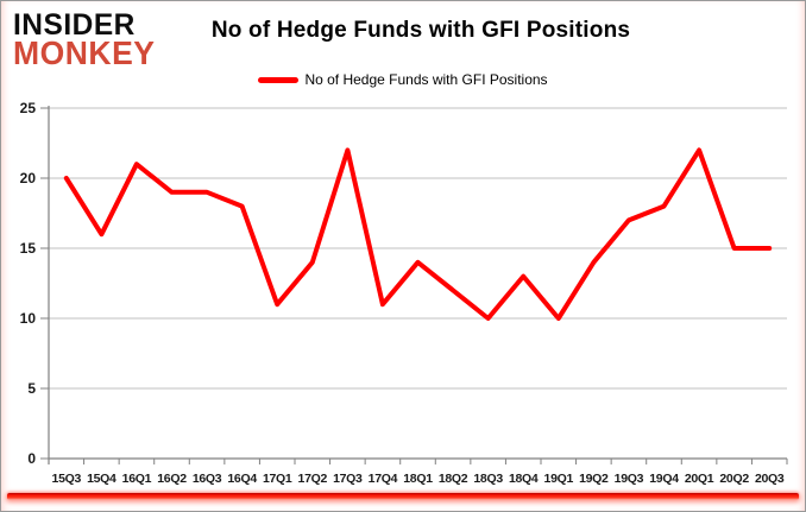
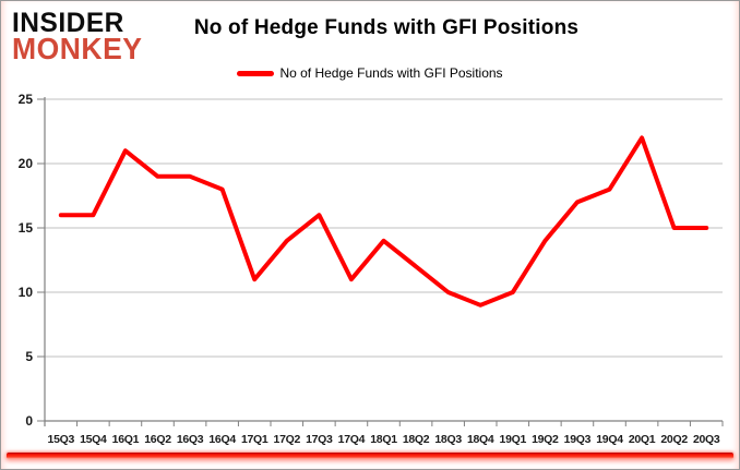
15Q3: 20 -> 16
17Q3: 22 -> 16
18Q4: 13 -> 9
